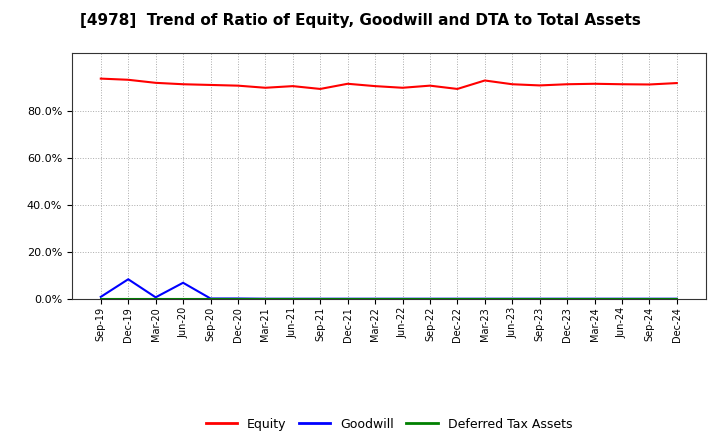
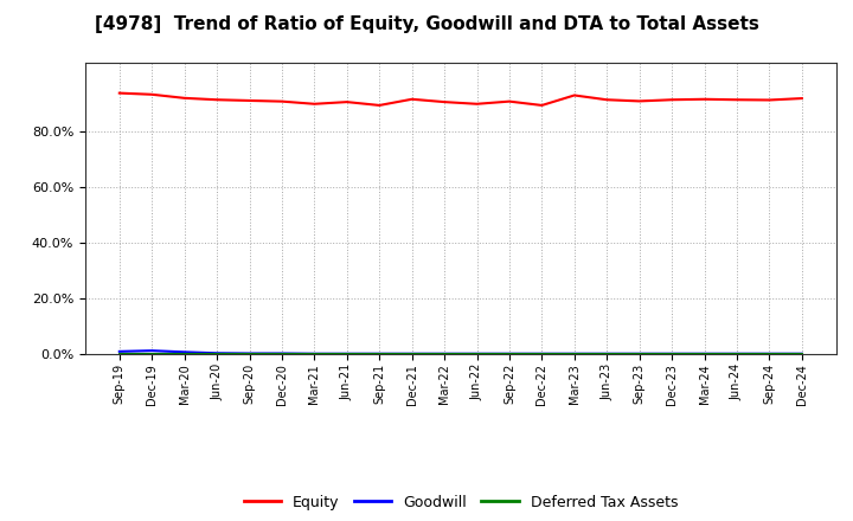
Goodwill/Dec-19: 8.5% -> 1.3%
Goodwill/Jun-20: 7.0% -> 0.4%
